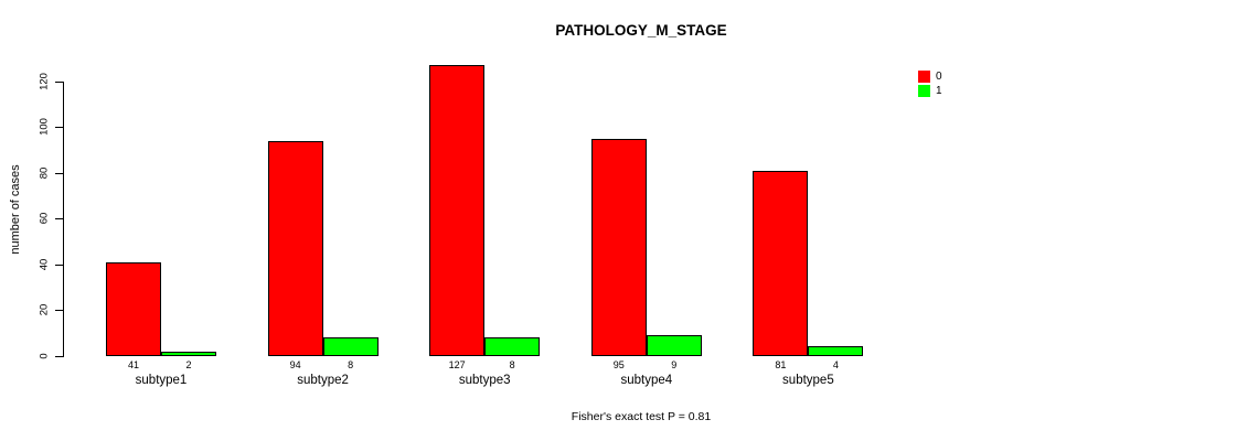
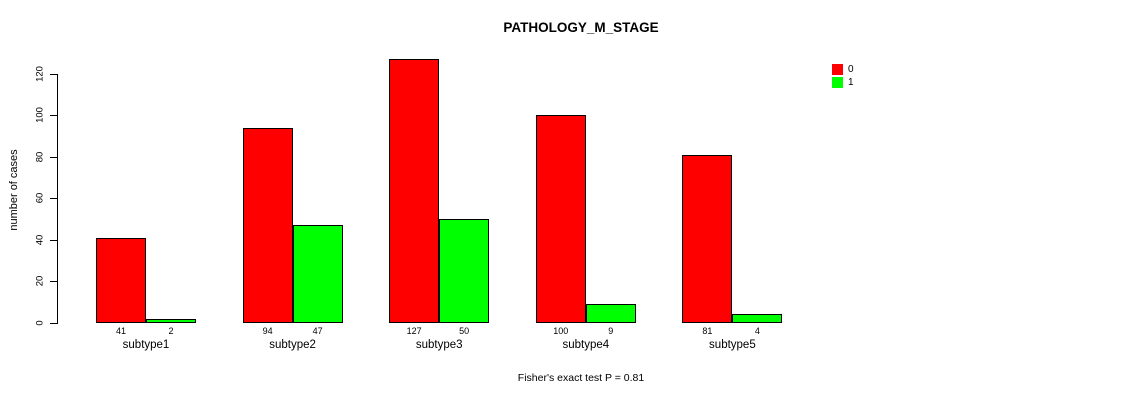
1/subtype2: 8 -> 47
1/subtype3: 8 -> 50
0/subtype4: 95 -> 100
